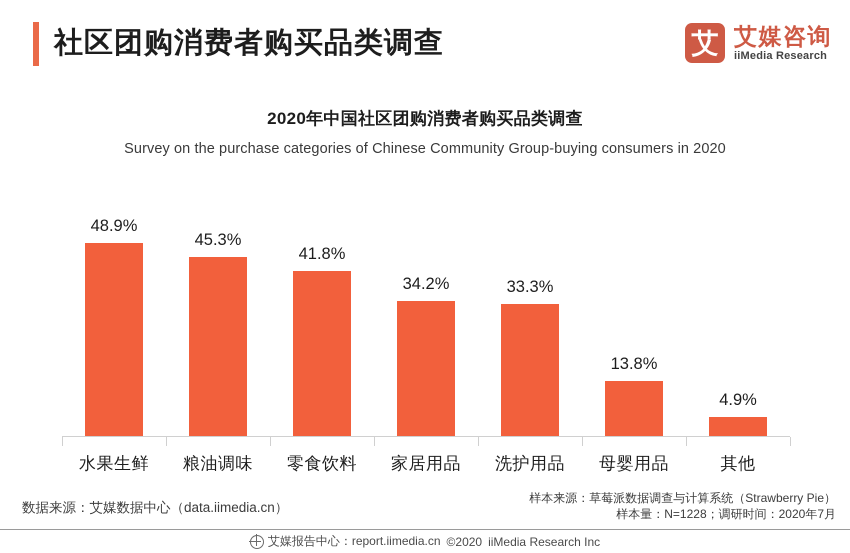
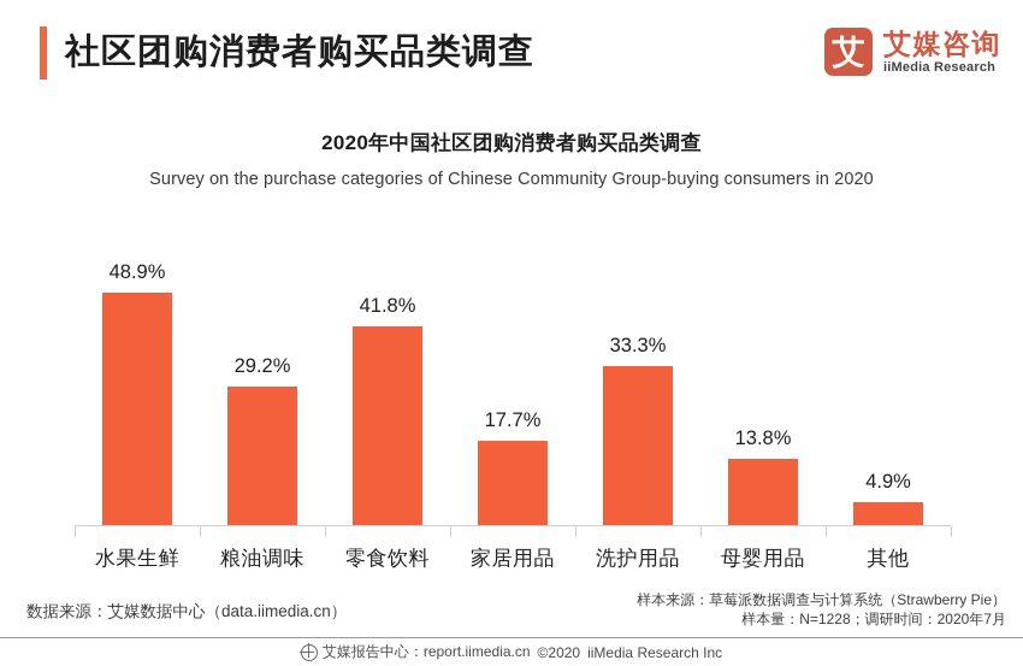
粮油调味: 45.3% -> 29.2%
家居用品: 34.2% -> 17.7%
